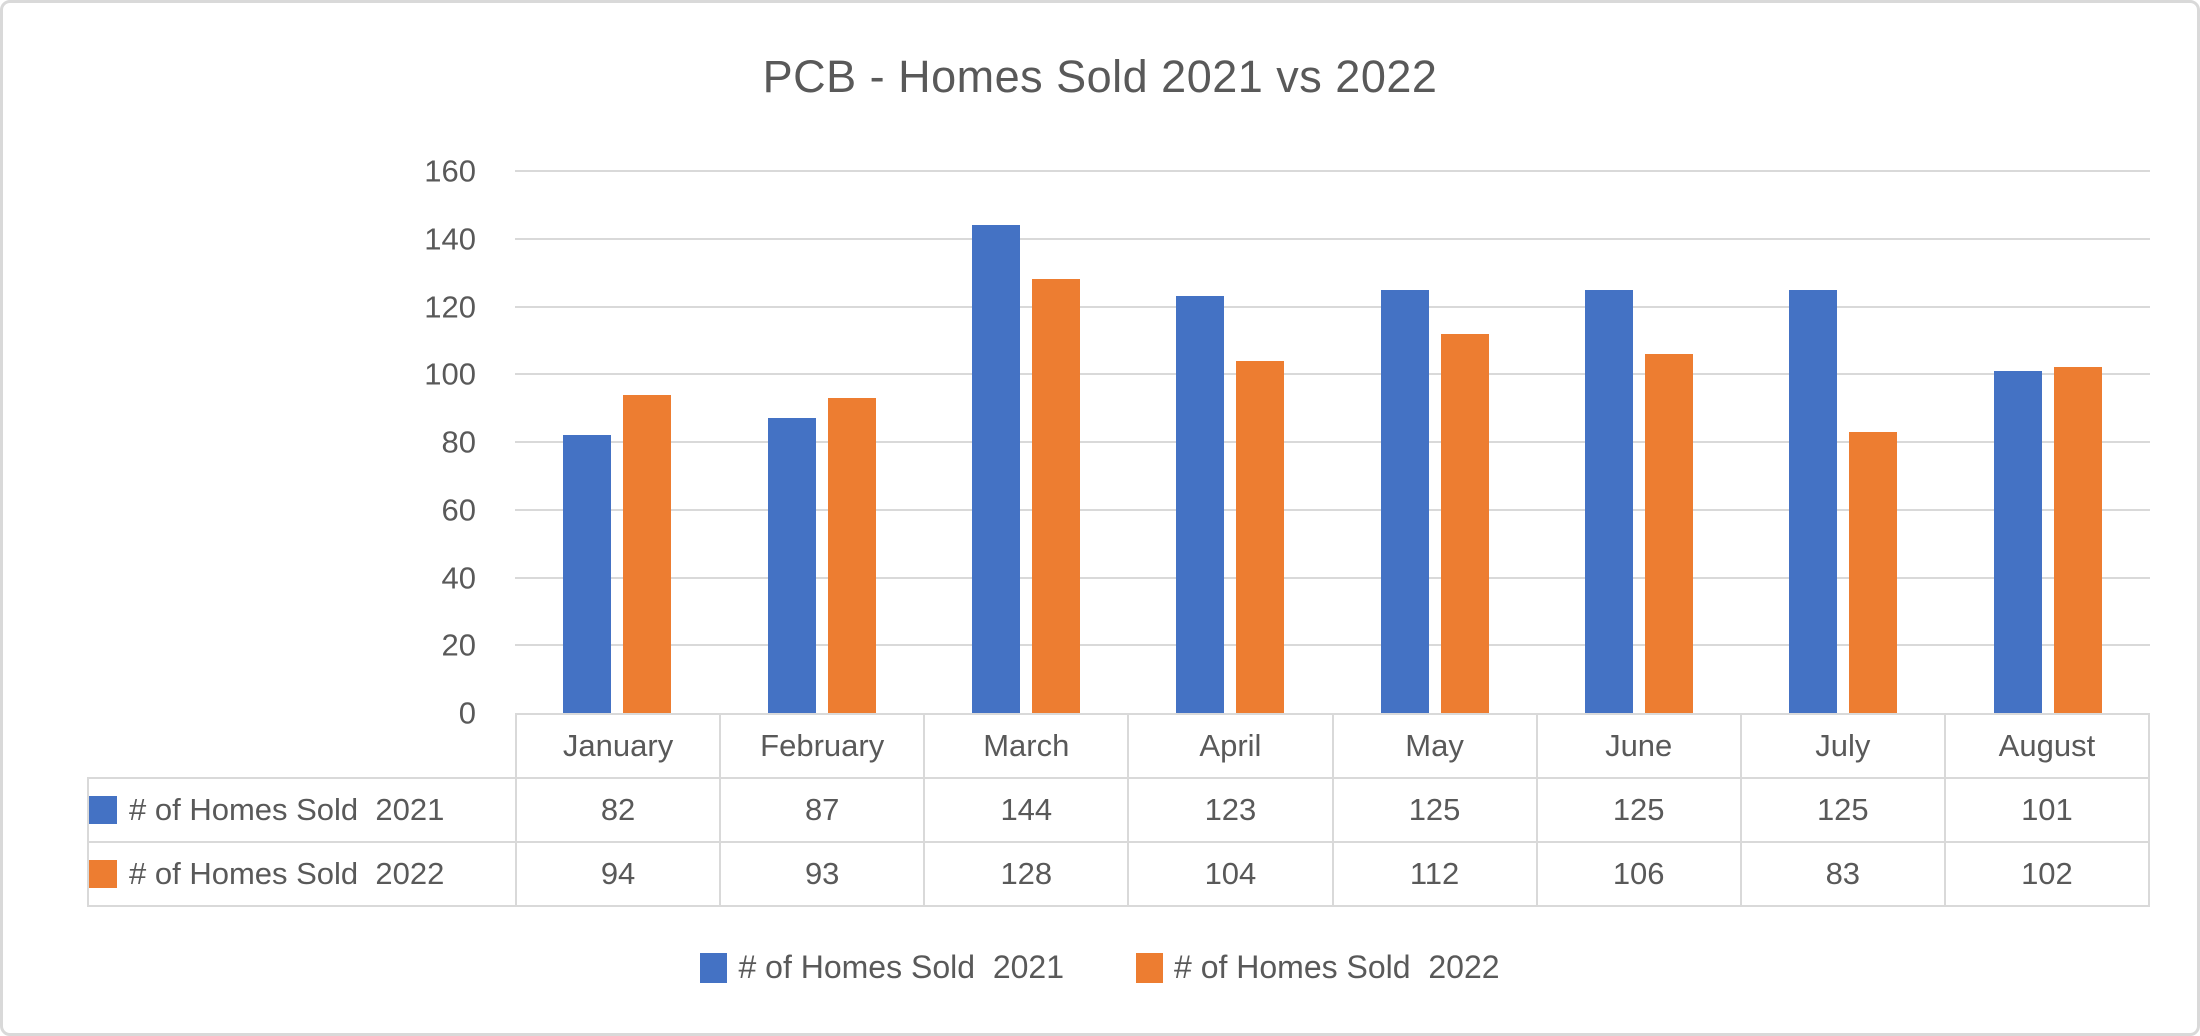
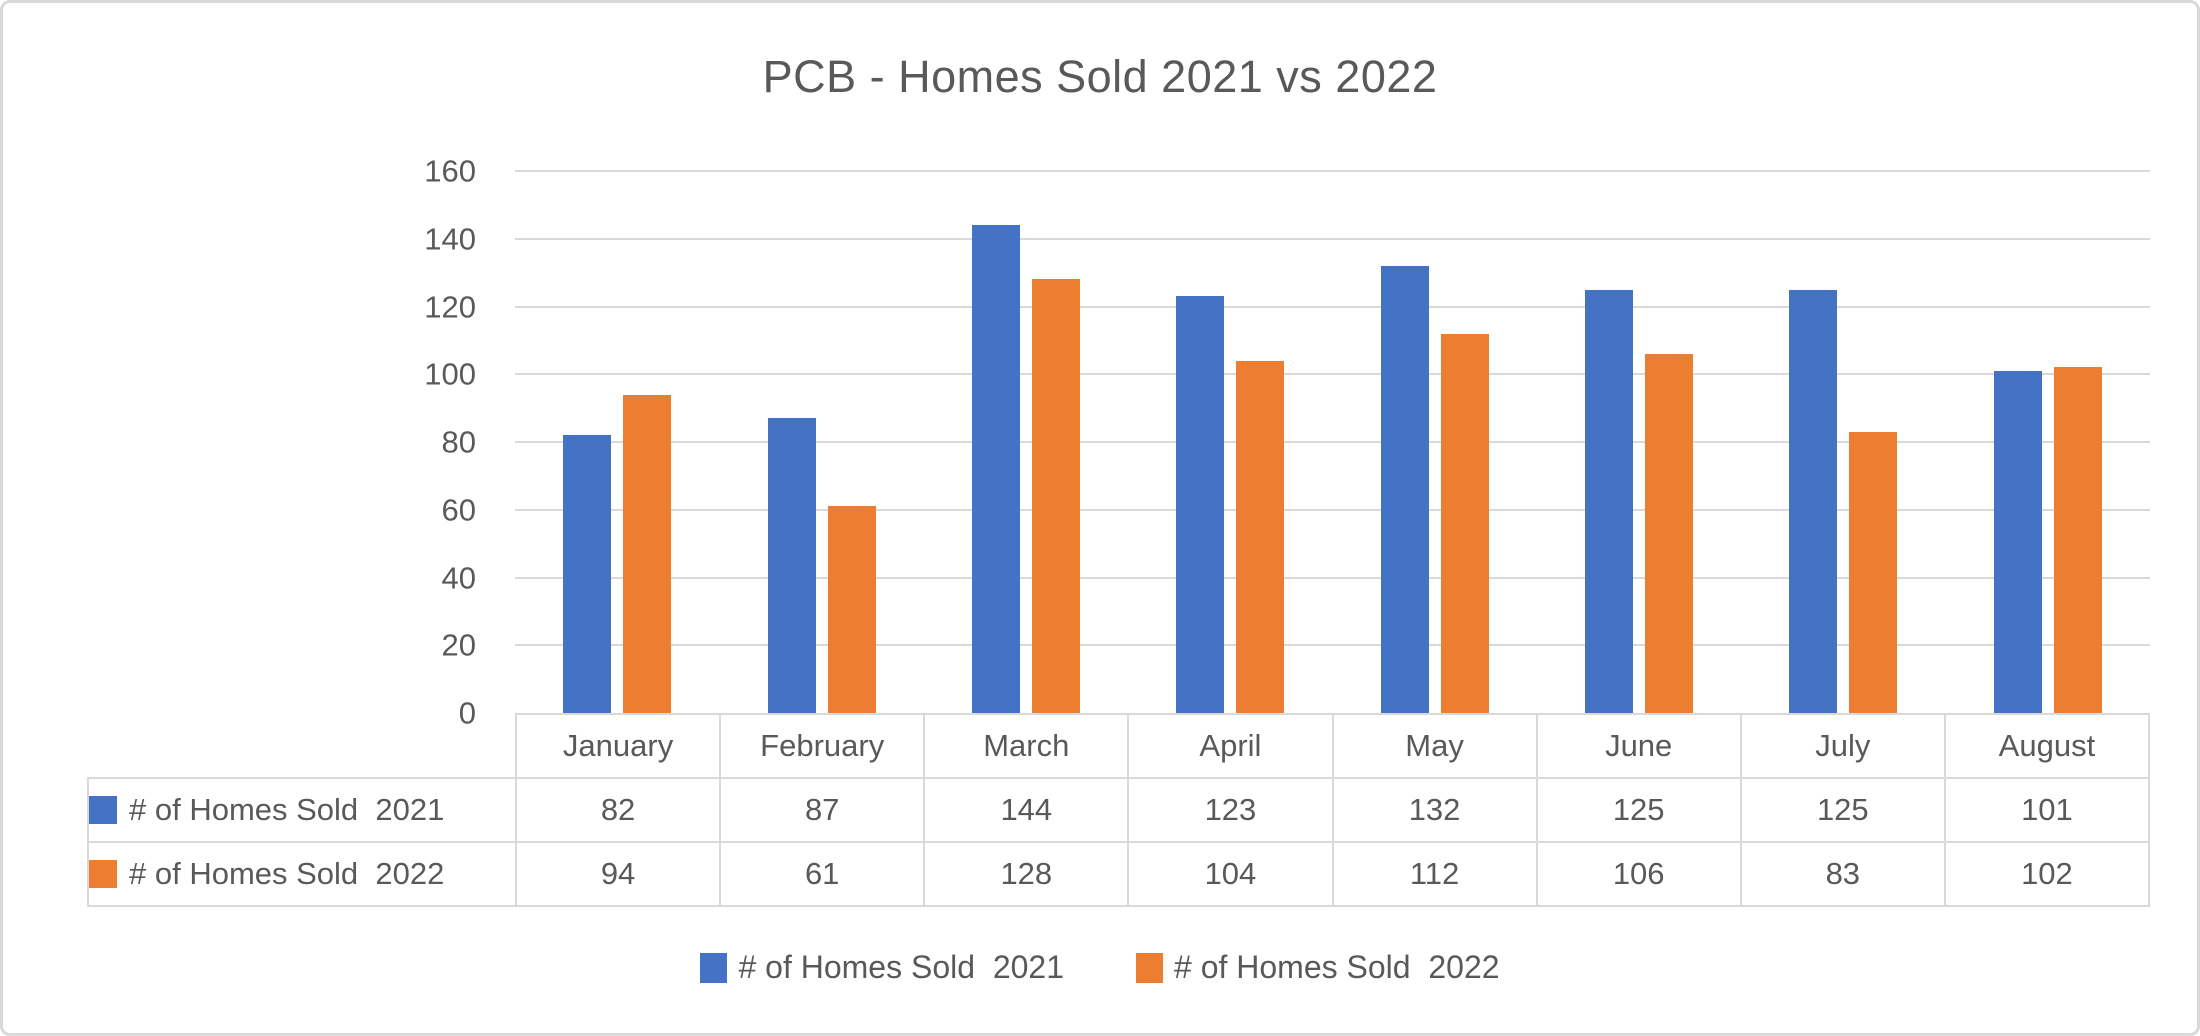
# of Homes Sold 2022/February: 93 -> 61
# of Homes Sold 2021/May: 125 -> 132
